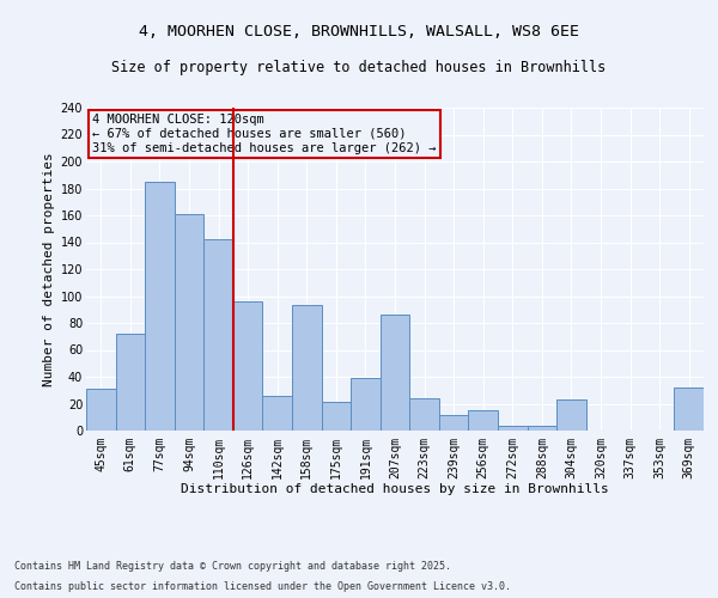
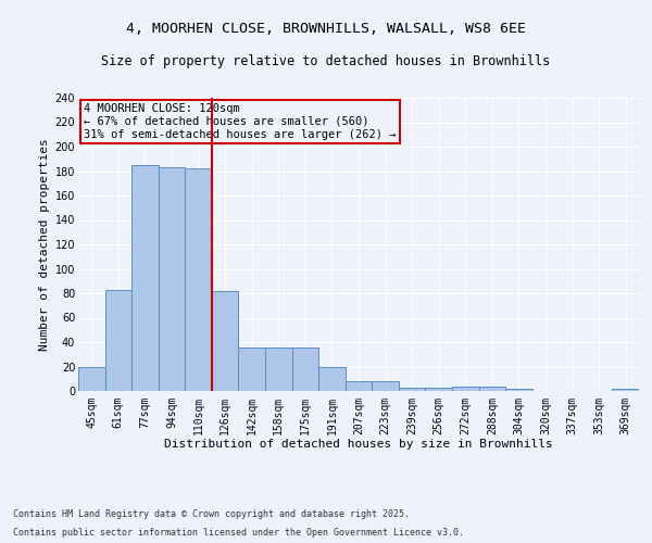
45sqm: 31 -> 20
61sqm: 72 -> 83
94sqm: 161 -> 183
110sqm: 142 -> 182
126sqm: 96 -> 82
142sqm: 26 -> 36
158sqm: 93 -> 36
175sqm: 21 -> 36
191sqm: 39 -> 20
207sqm: 86 -> 8
223sqm: 24 -> 8
239sqm: 12 -> 3
256sqm: 15 -> 3
304sqm: 23 -> 2
369sqm: 32 -> 2
